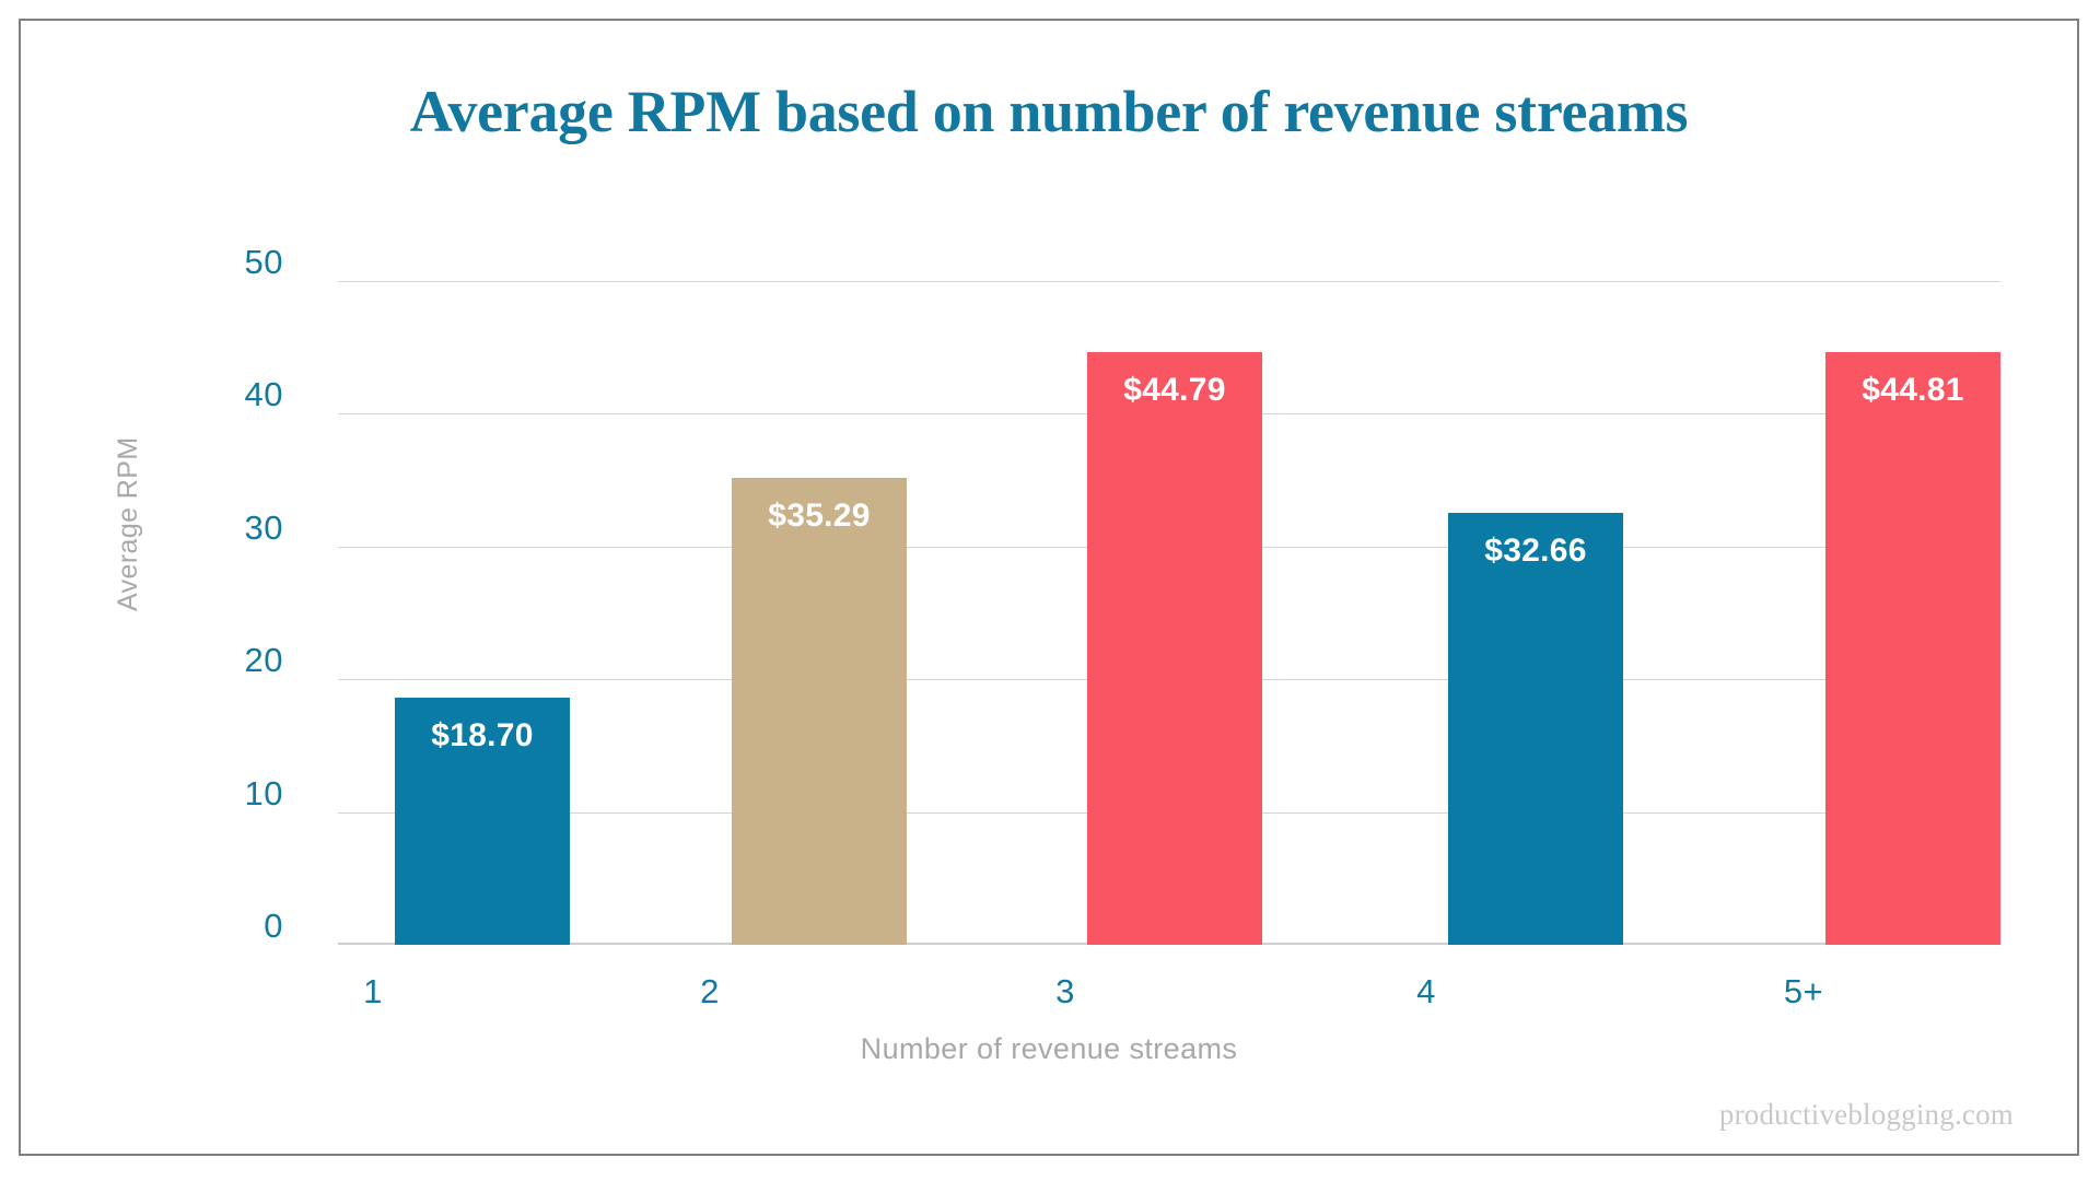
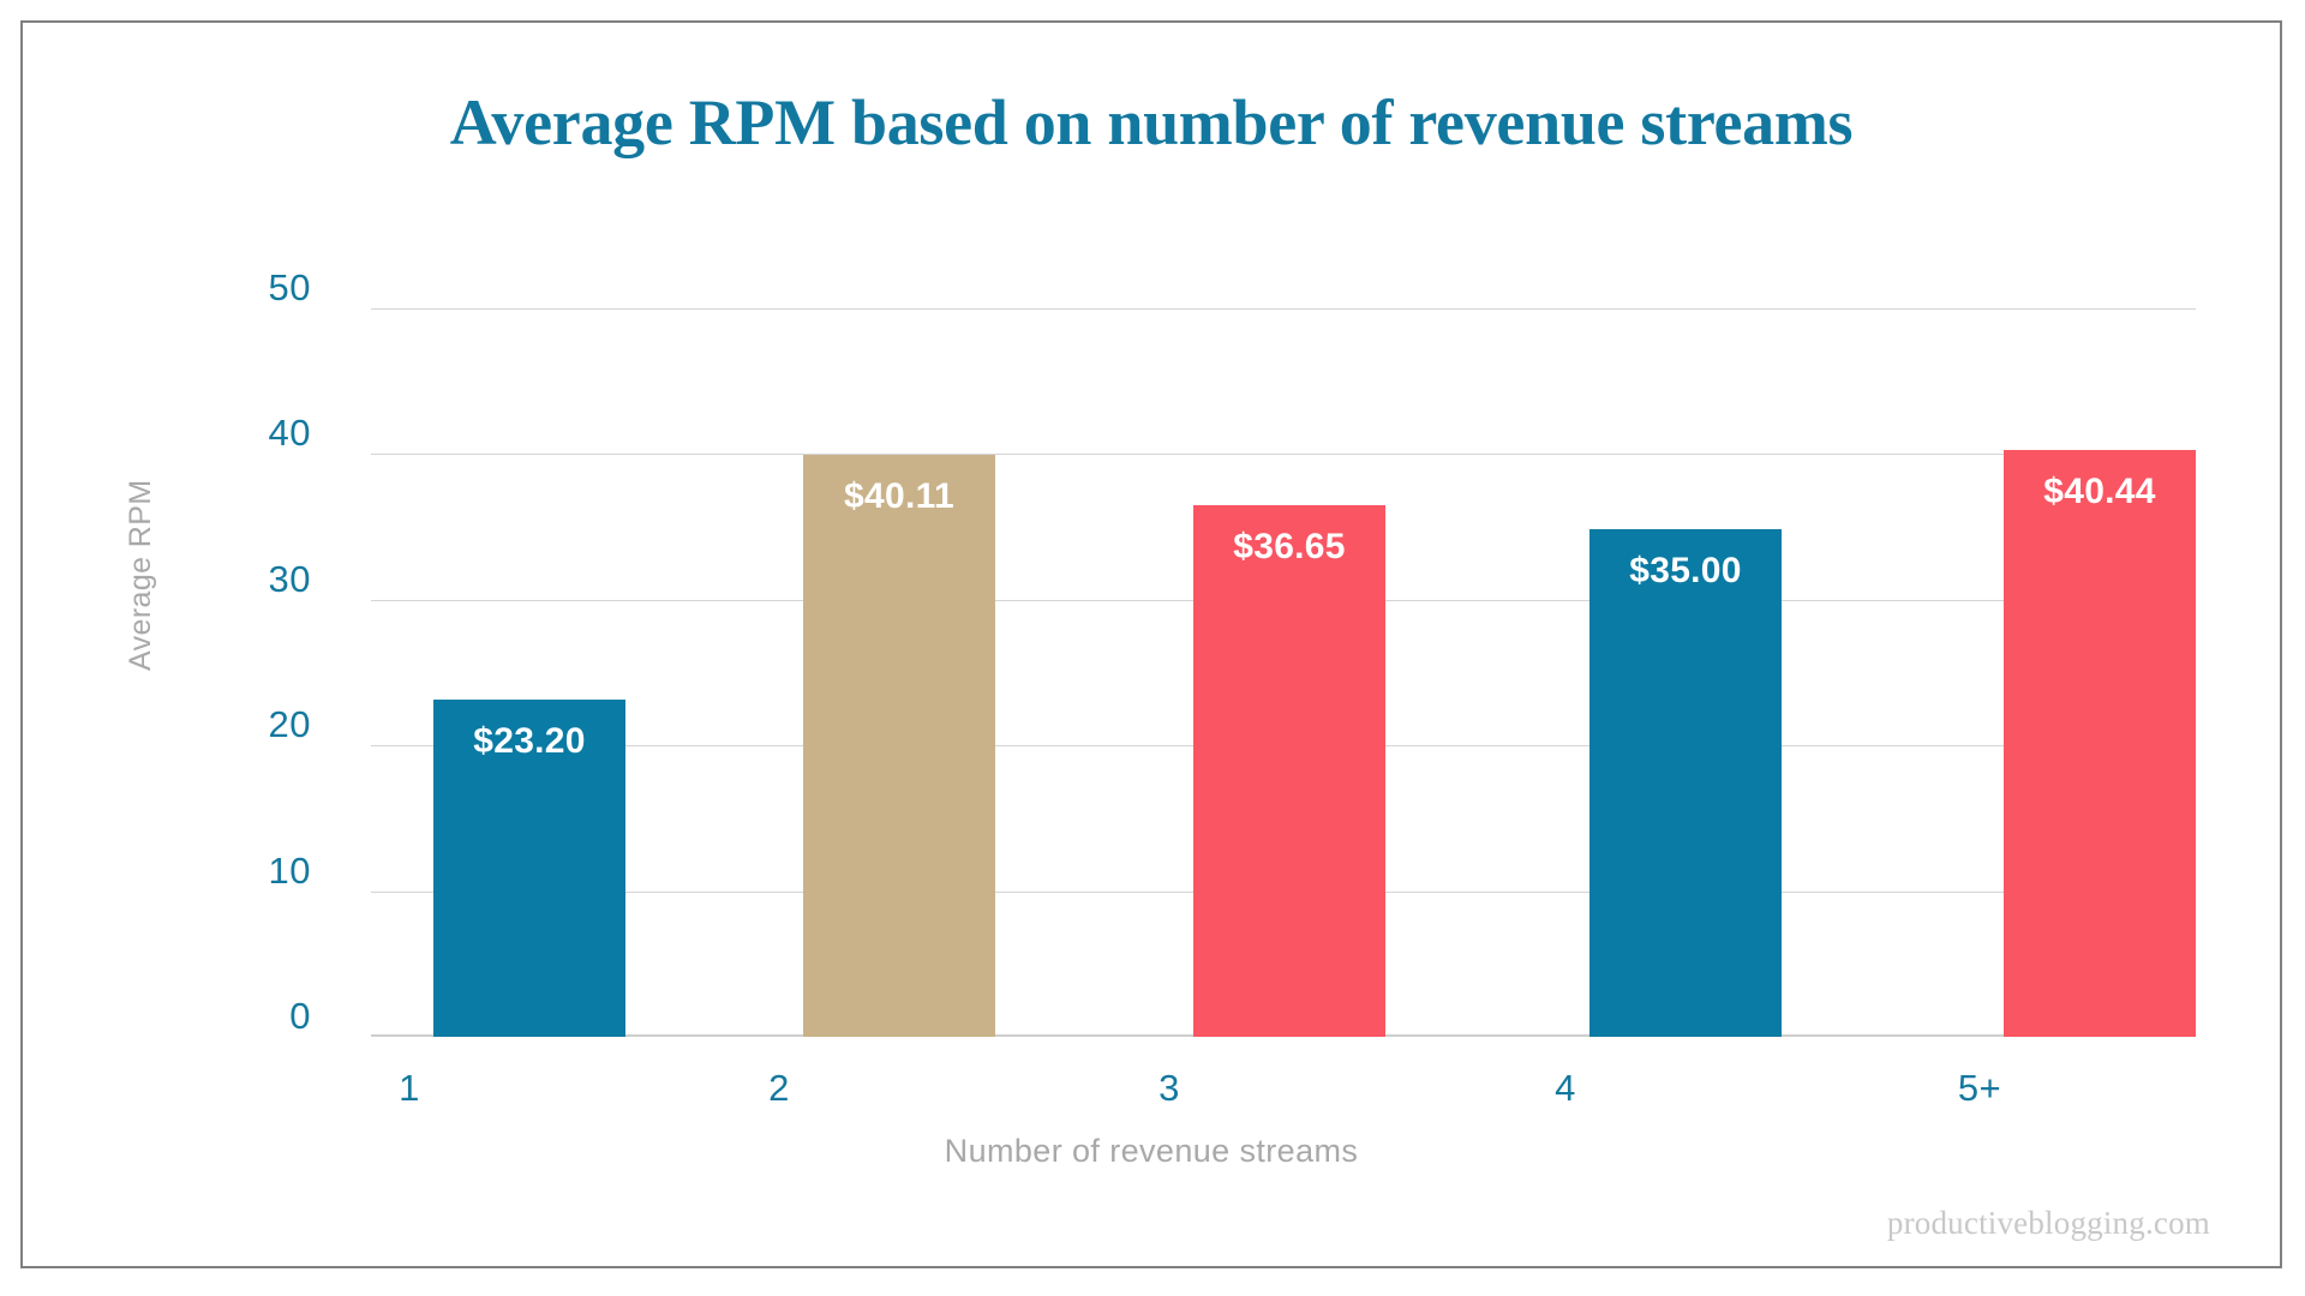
1: $18.70 -> $23.20
2: $35.29 -> $40.11
3: $44.79 -> $36.65
4: $32.66 -> $35.00
5+: $44.81 -> $40.44
